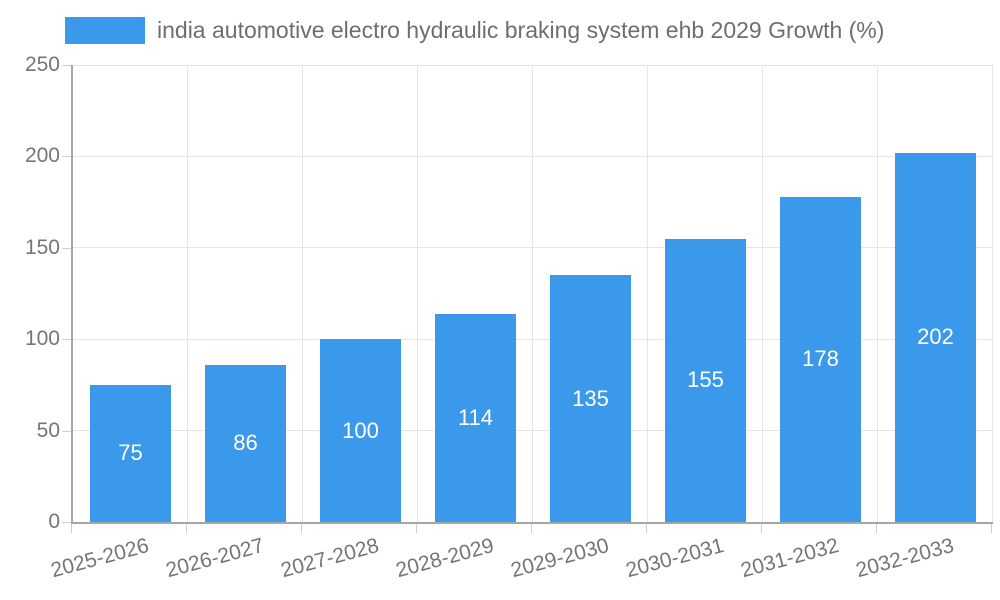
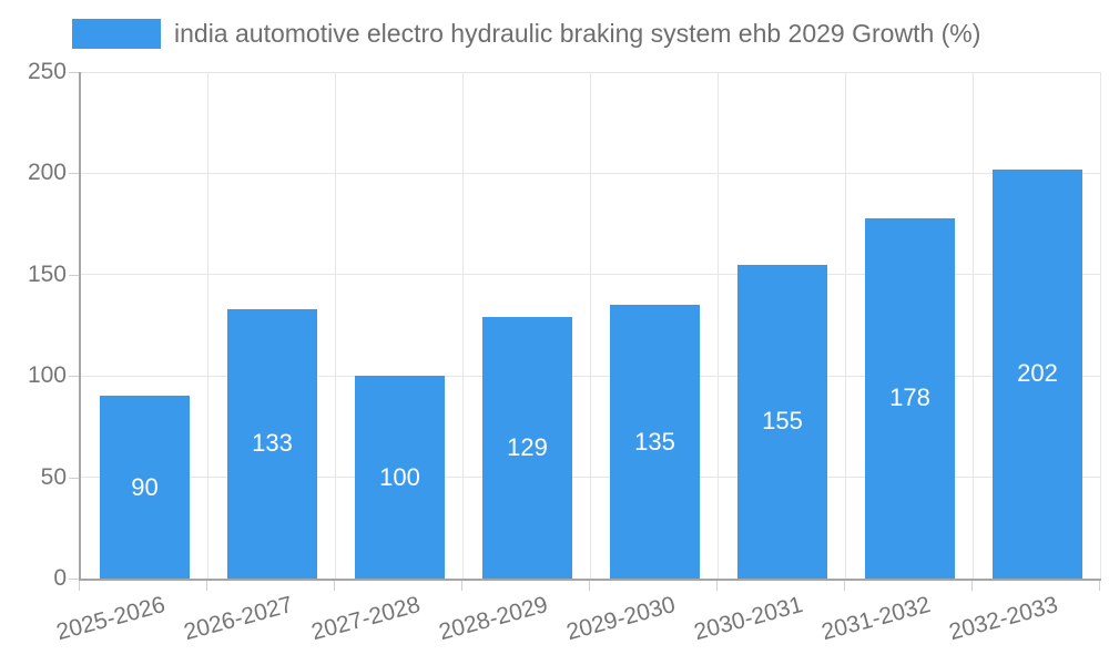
2025-2026: 75 -> 90
2026-2027: 86 -> 133
2028-2029: 114 -> 129
